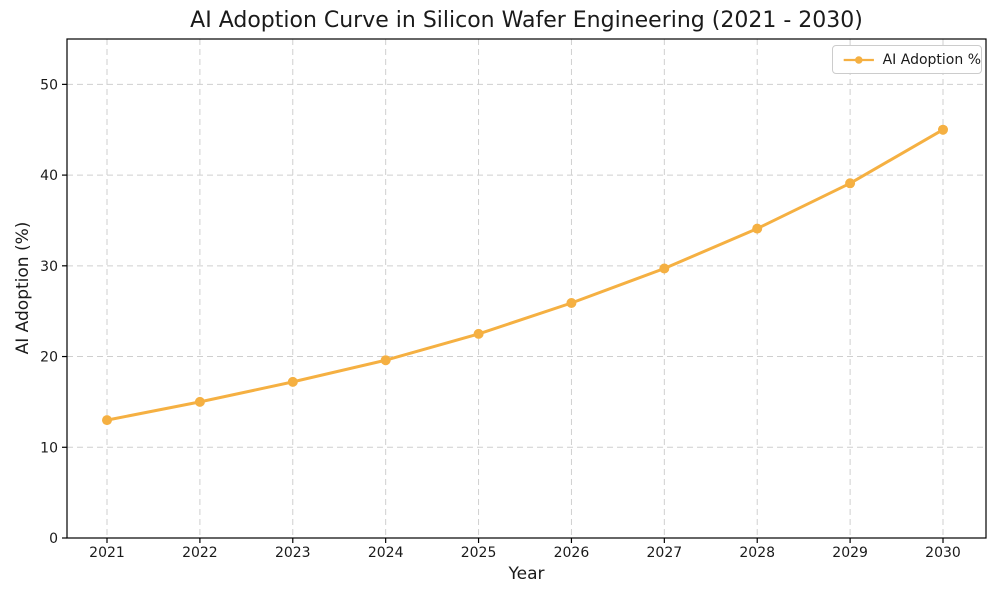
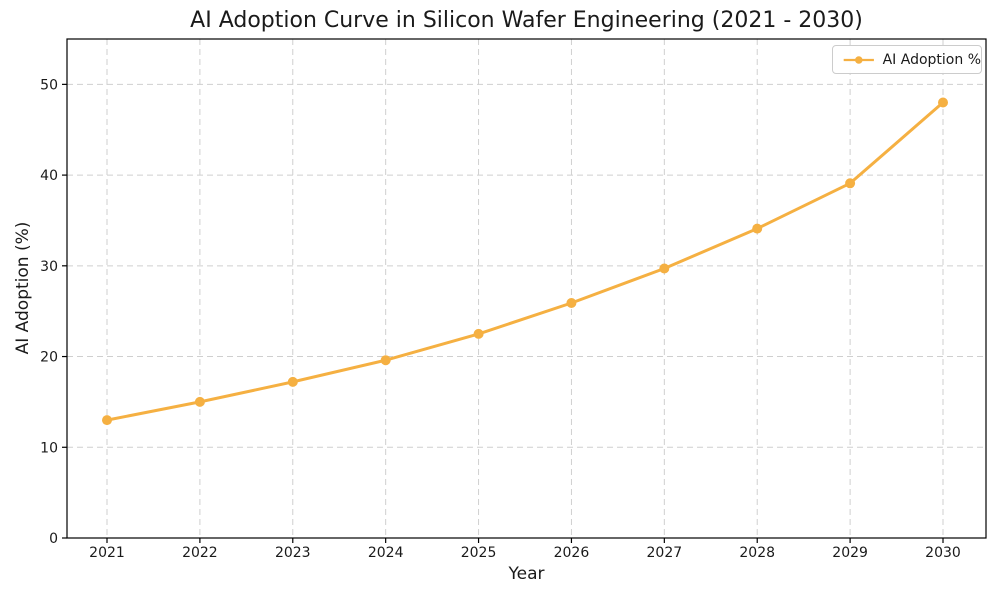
2030: 45 -> 48
